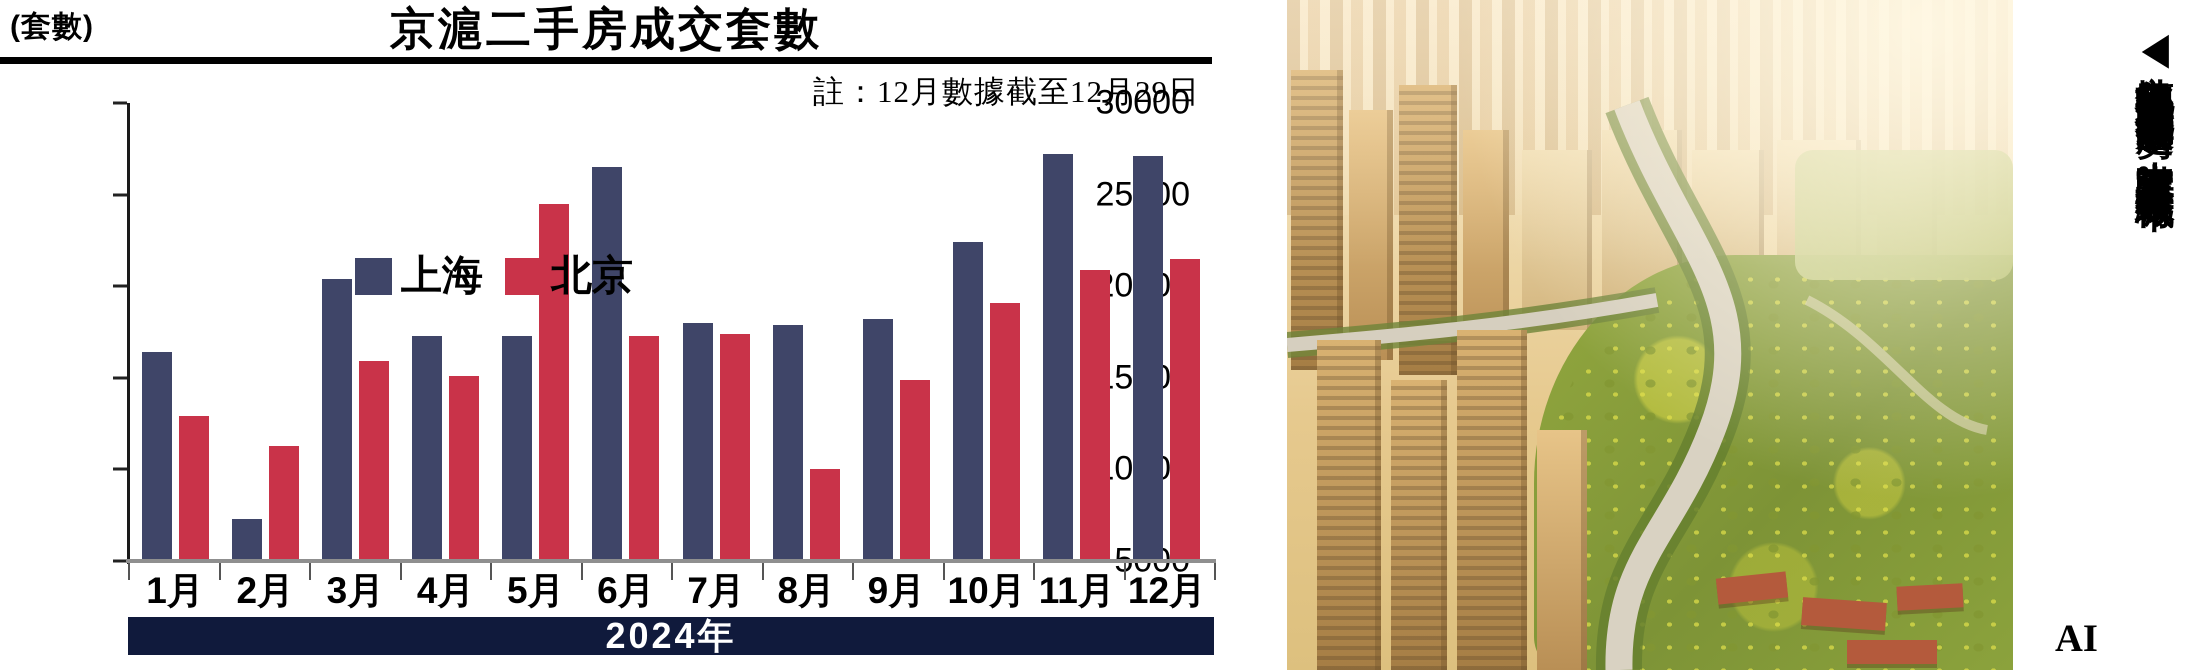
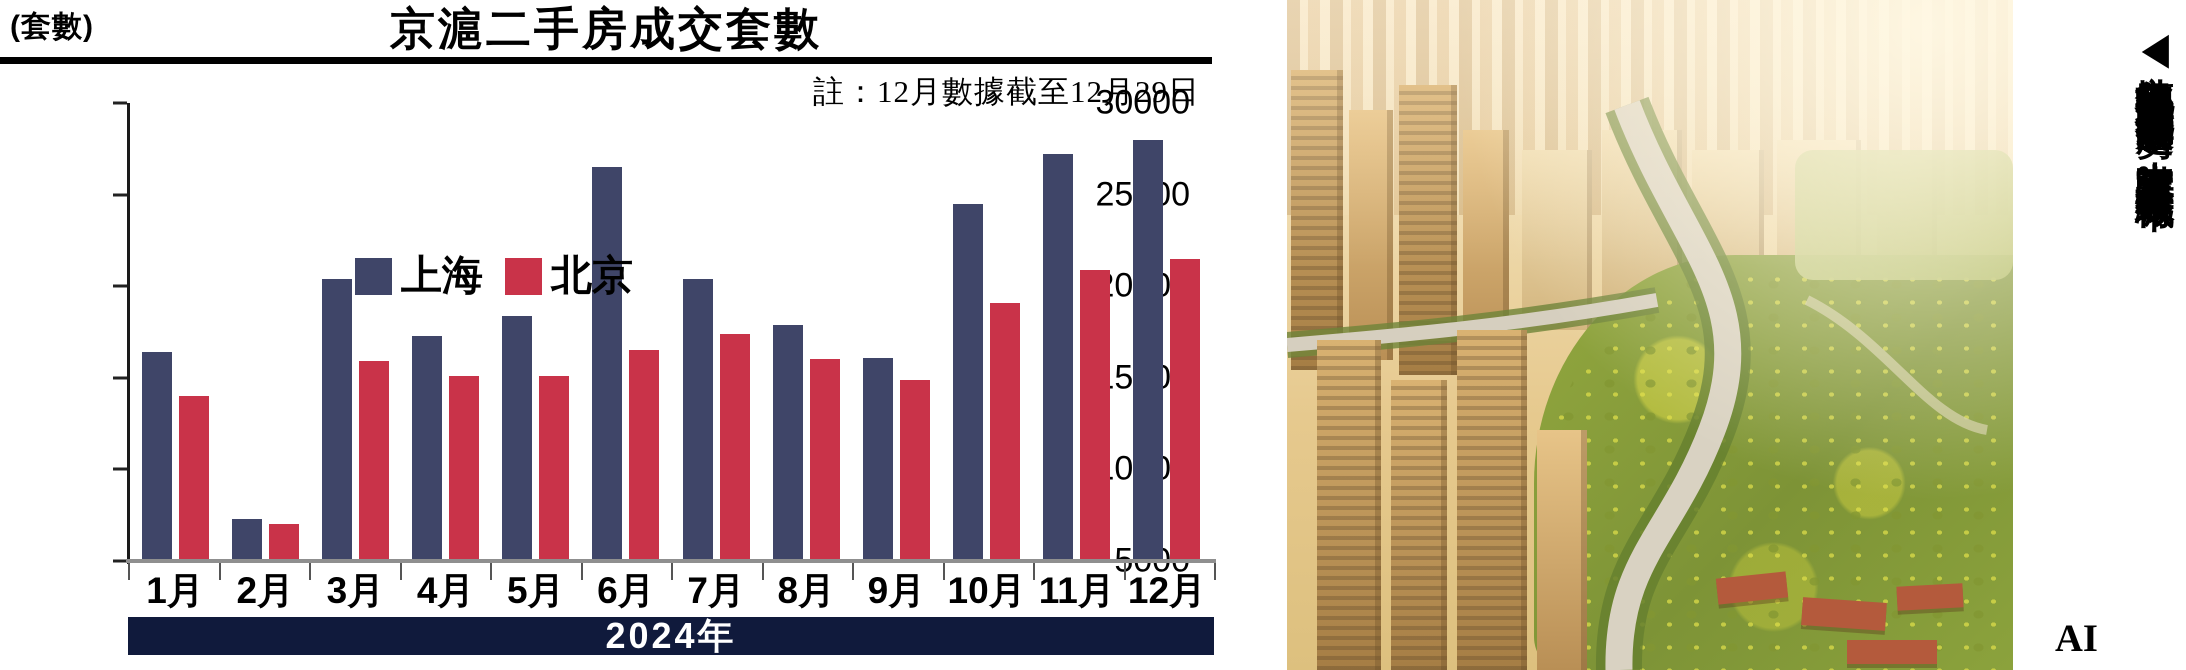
北京/1月: 12900 -> 14000
北京/2月: 11300 -> 7000
上海/5月: 17300 -> 18400
北京/5月: 24500 -> 15100
北京/6月: 17300 -> 16500
上海/7月: 18000 -> 20400
北京/8月: 10000 -> 16000
上海/9月: 18200 -> 16100
上海/10月: 22400 -> 24500
上海/12月: 27100 -> 28000
